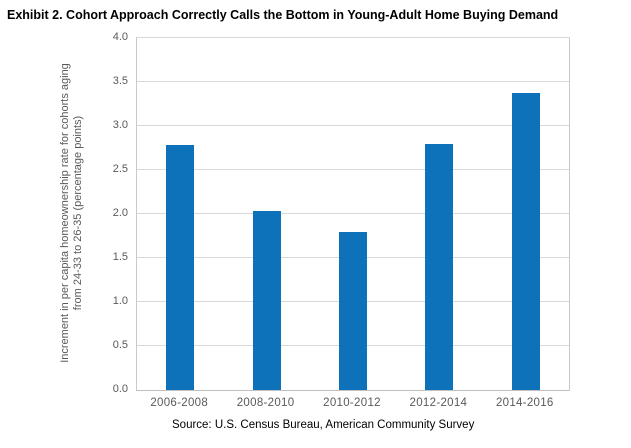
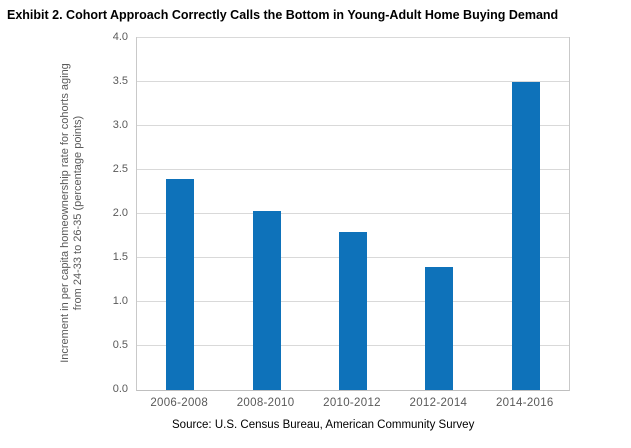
2006-2008: 2.8 -> 2.4
2012-2014: 2.8 -> 1.4
2014-2016: 3.4 -> 3.5
